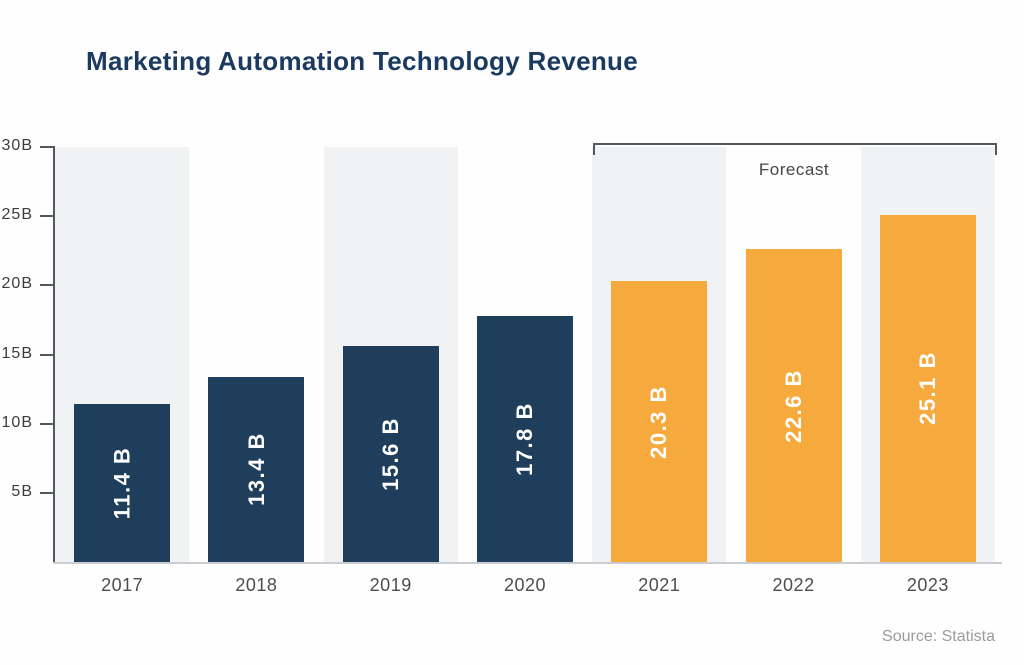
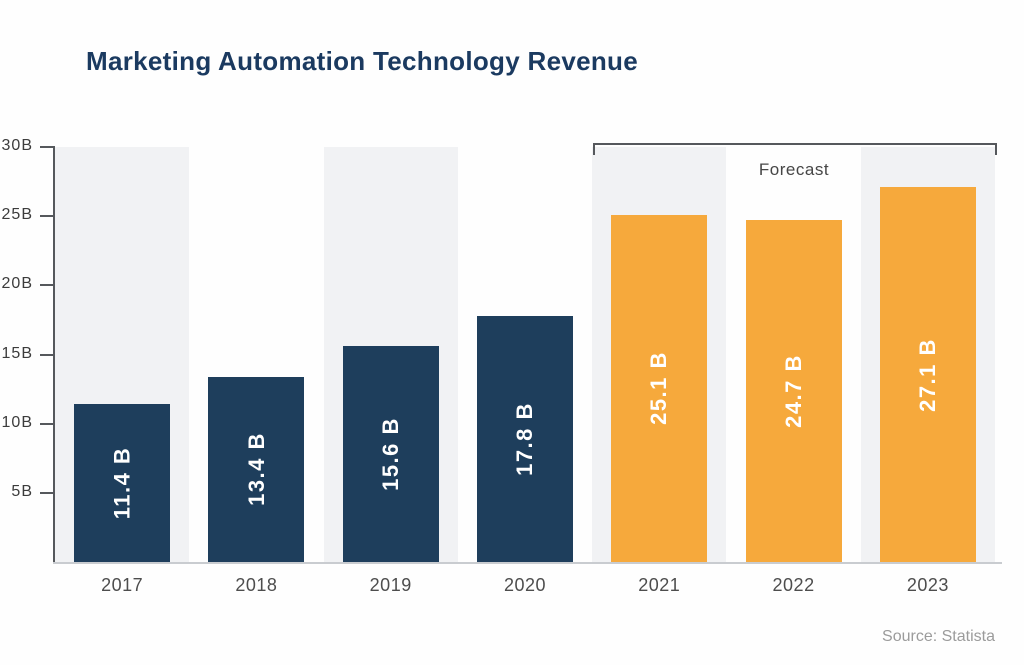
2021: 20.3 -> 25.1
2022: 22.6 -> 24.7
2023: 25.1 -> 27.1
